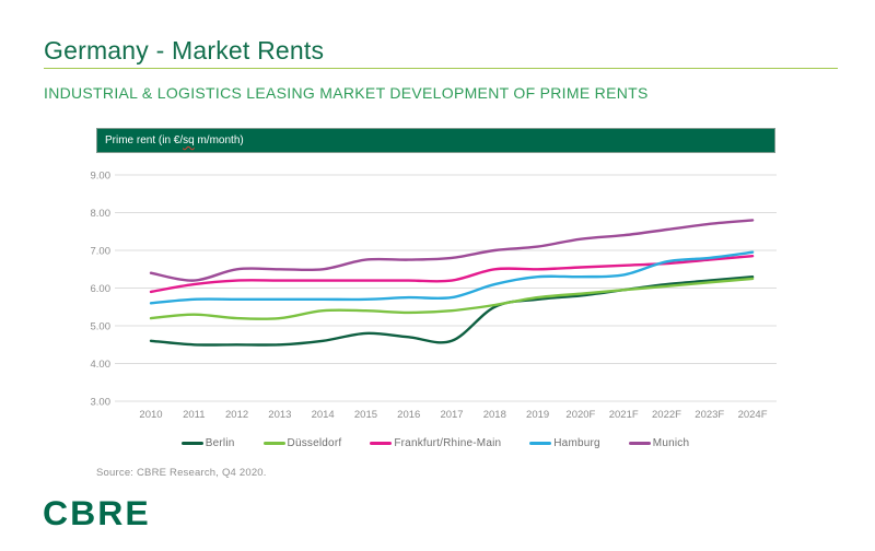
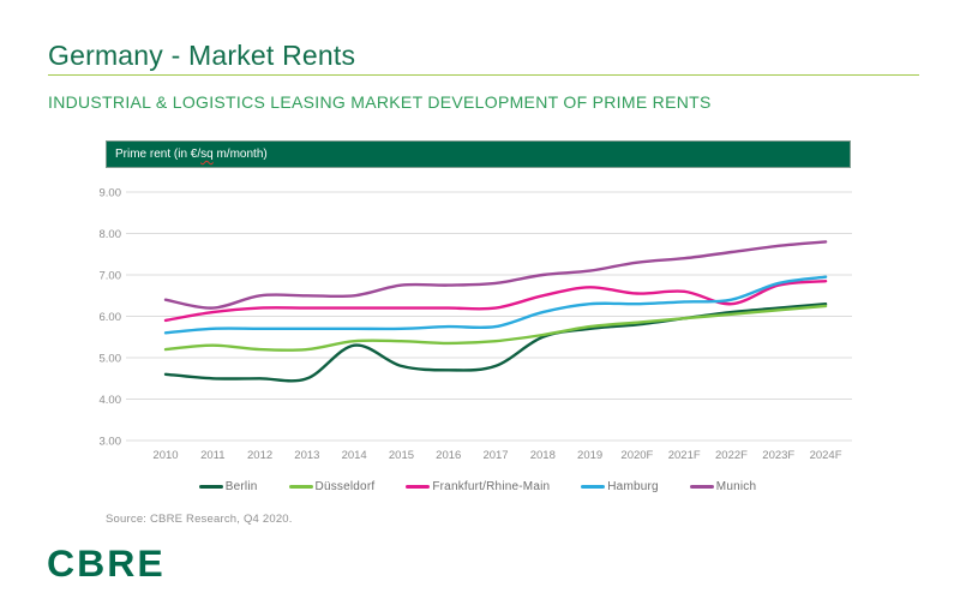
Berlin/2014: 4.6 -> 5.3
Berlin/2017: 4.6 -> 4.8
Frankfurt/Rhine-Main/2019: 6.5 -> 6.7
Frankfurt/Rhine-Main/2022F: 6.7 -> 6.3
Hamburg/2022F: 6.7 -> 6.4
